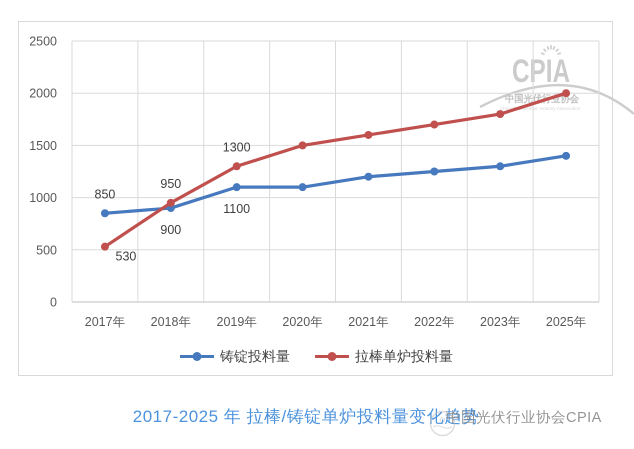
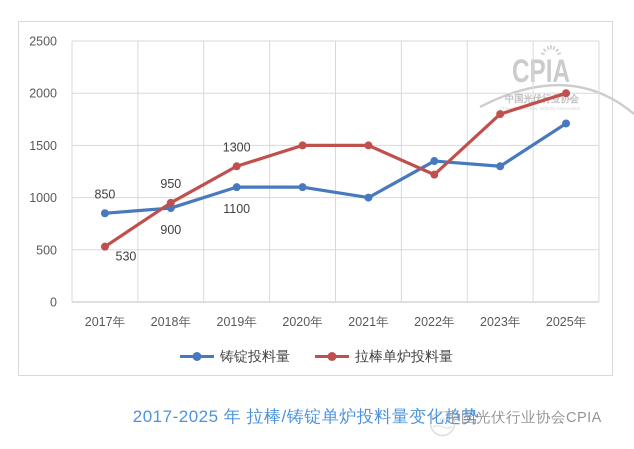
铸锭投料量/2021年: 1200 -> 1000
拉棒单炉投料量/2021年: 1600 -> 1500
铸锭投料量/2022年: 1250 -> 1350
拉棒单炉投料量/2022年: 1700 -> 1220
铸锭投料量/2025年: 1400 -> 1710
